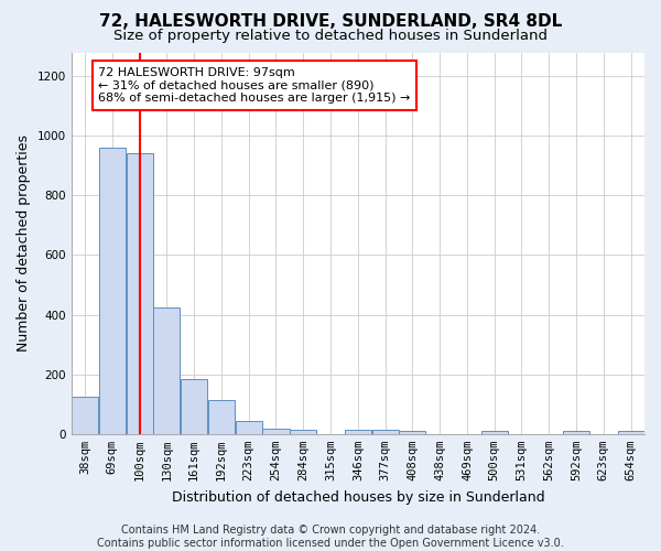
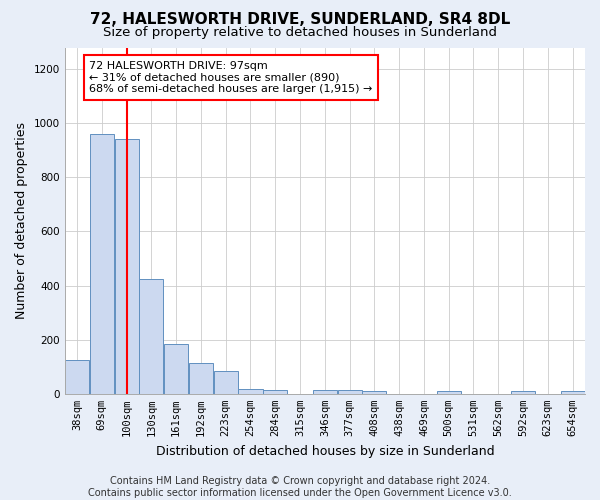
223sqm: 42 -> 85
